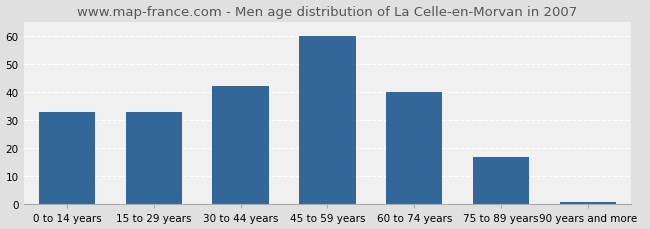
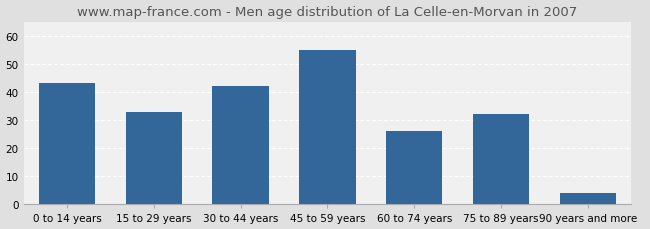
0 to 14 years: 33 -> 43
45 to 59 years: 60 -> 55
60 to 74 years: 40 -> 26
75 to 89 years: 17 -> 32
90 years and more: 1 -> 4
